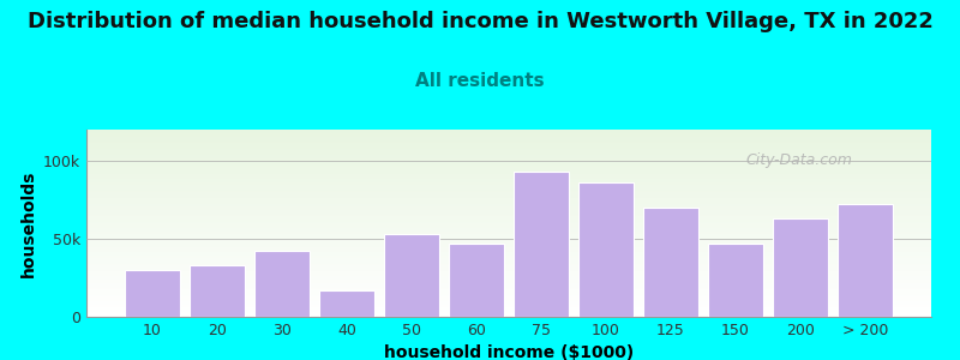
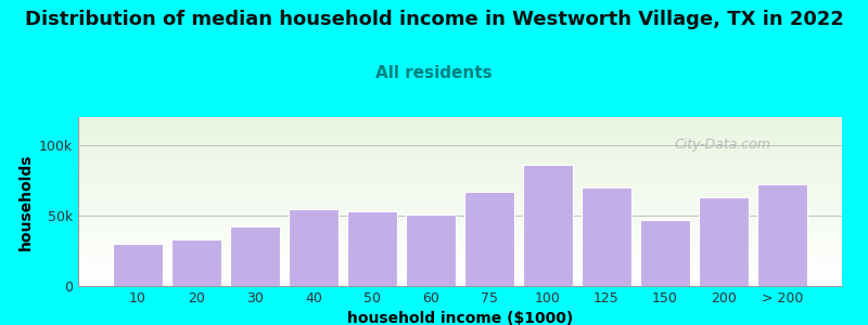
40: 17k -> 55k
60: 47k -> 51k
75: 93k -> 67k
